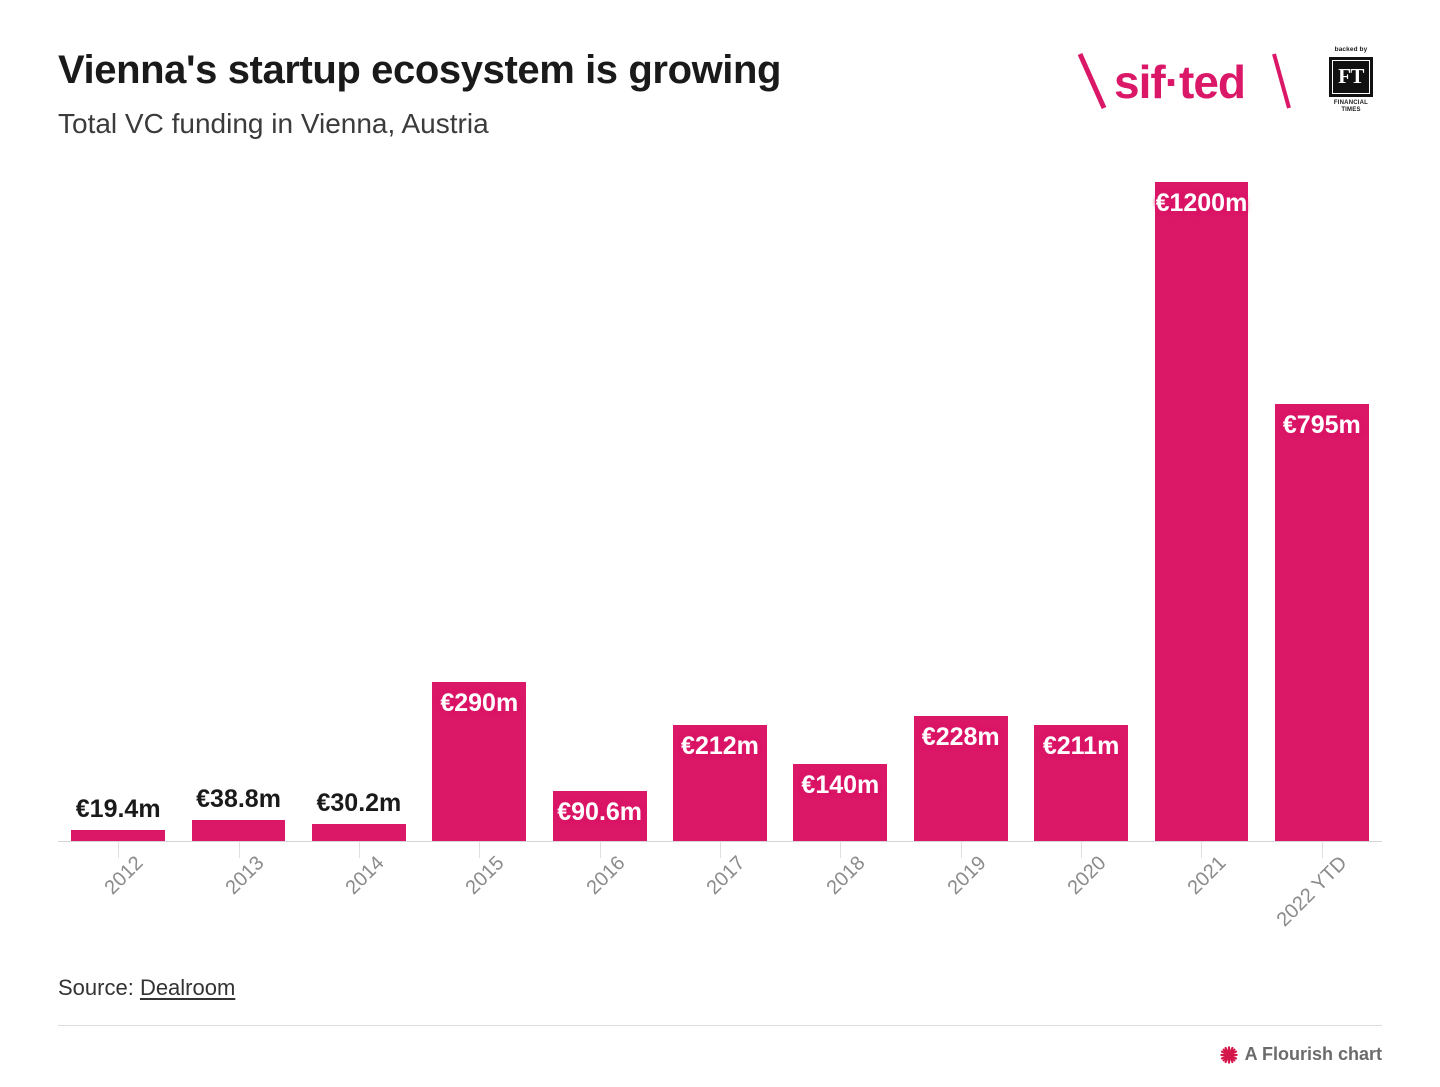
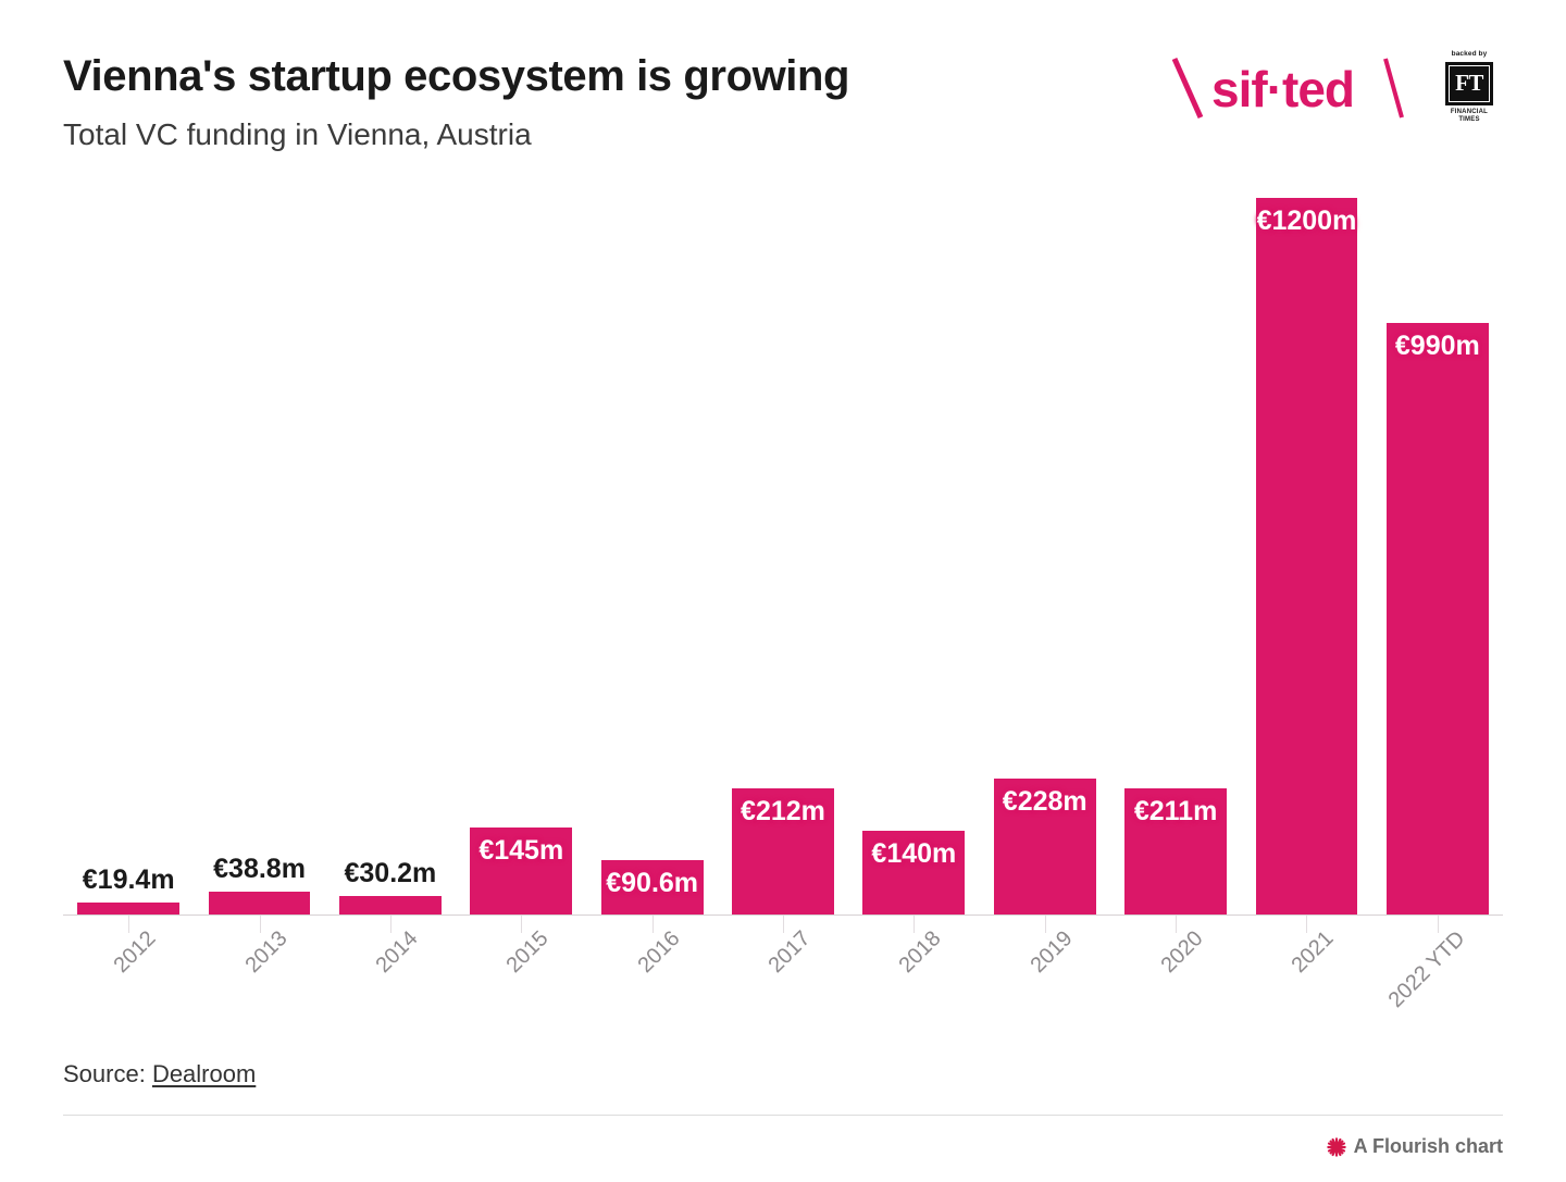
2015: €290m -> €145m
2022 YTD: €795m -> €990m
